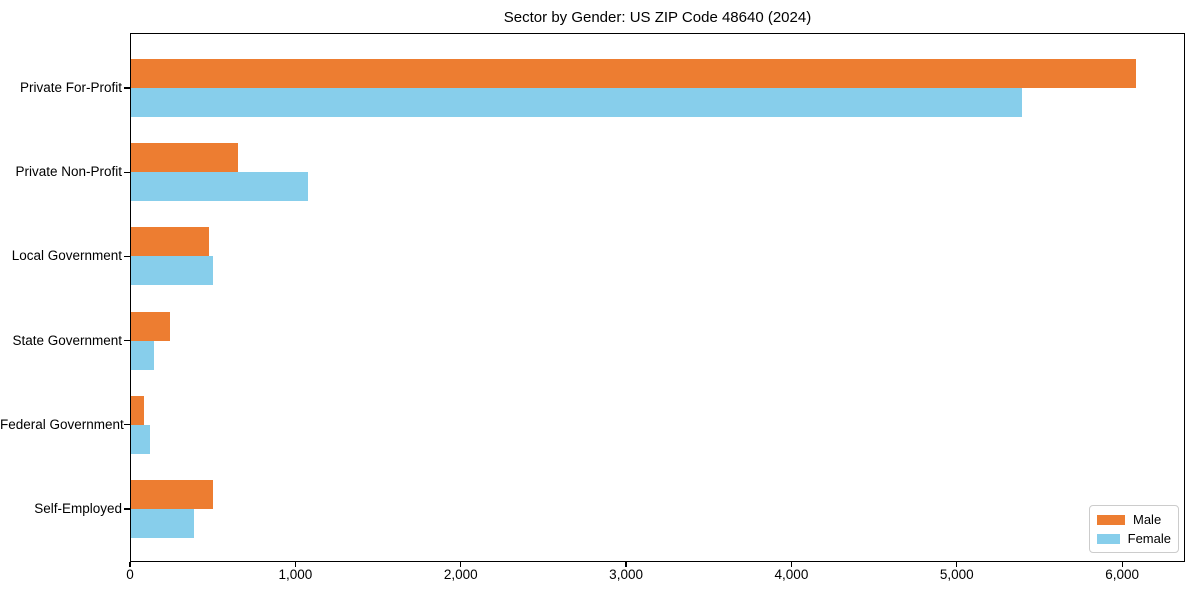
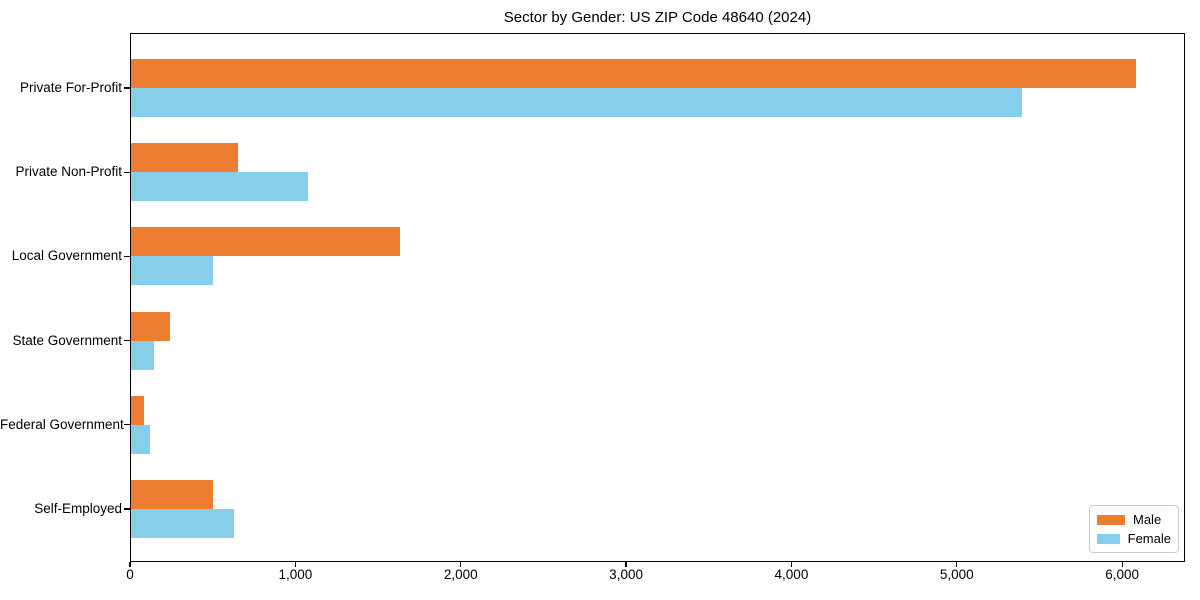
Male/Local Government: 480 -> 1630
Female/Self-Employed: 380 -> 630
